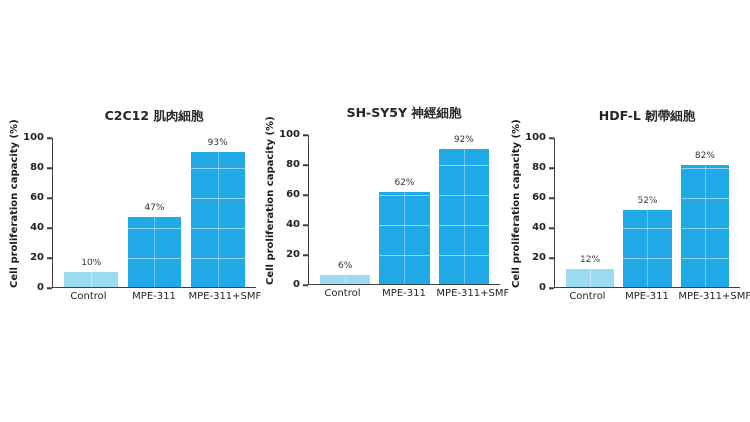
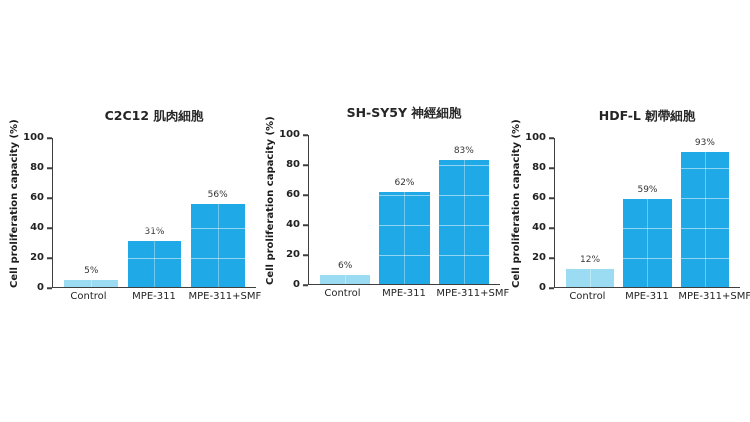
C2C12 肌肉細胞/Control: 10% -> 5%
C2C12 肌肉細胞/MPE-311: 47% -> 31%
C2C12 肌肉細胞/MPE-311+SMF: 93% -> 56%
SH-SY5Y 神經細胞/MPE-311+SMF: 92% -> 83%
HDF-L 韌帶細胞/MPE-311: 52% -> 59%
HDF-L 韌帶細胞/MPE-311+SMF: 82% -> 93%
